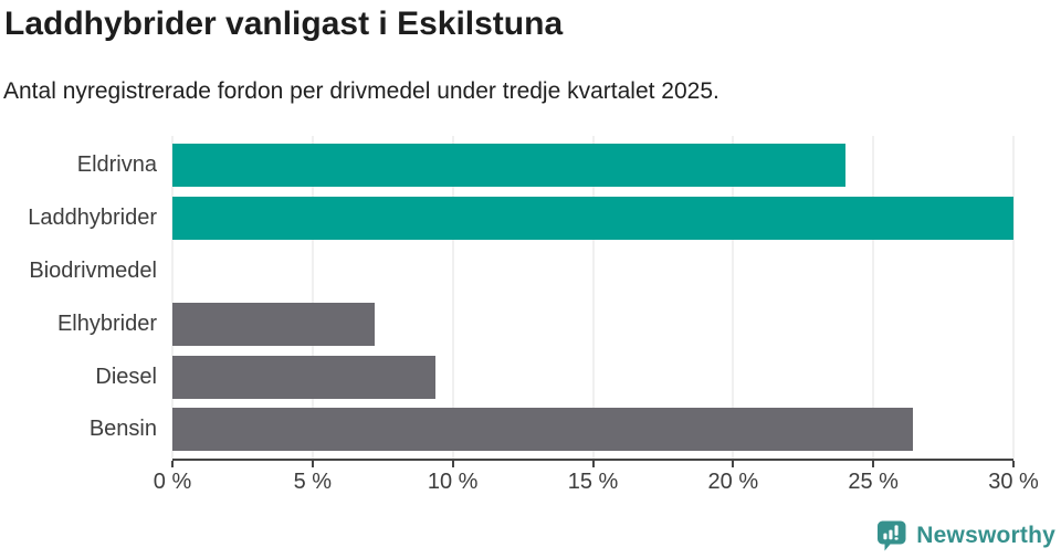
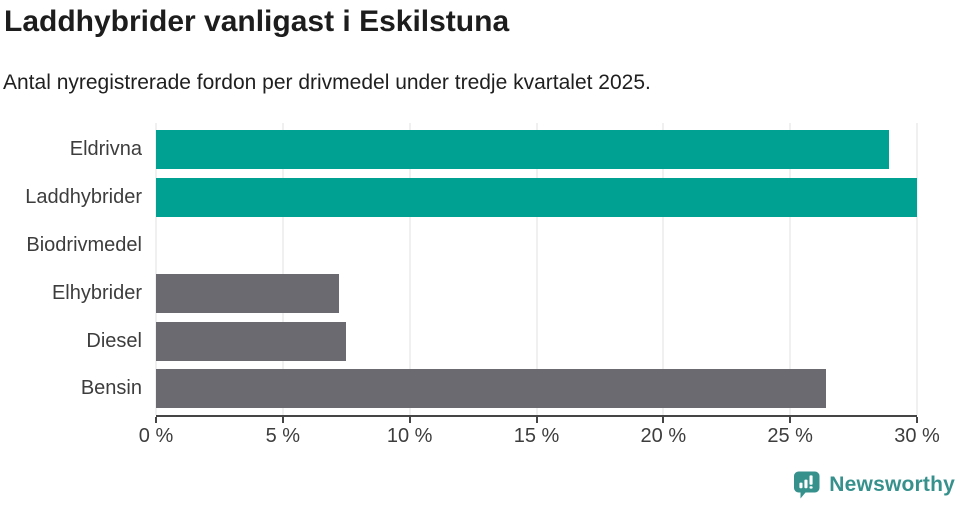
Eldrivna: 24.0% -> 28.9%
Diesel: 9.4% -> 7.5%
